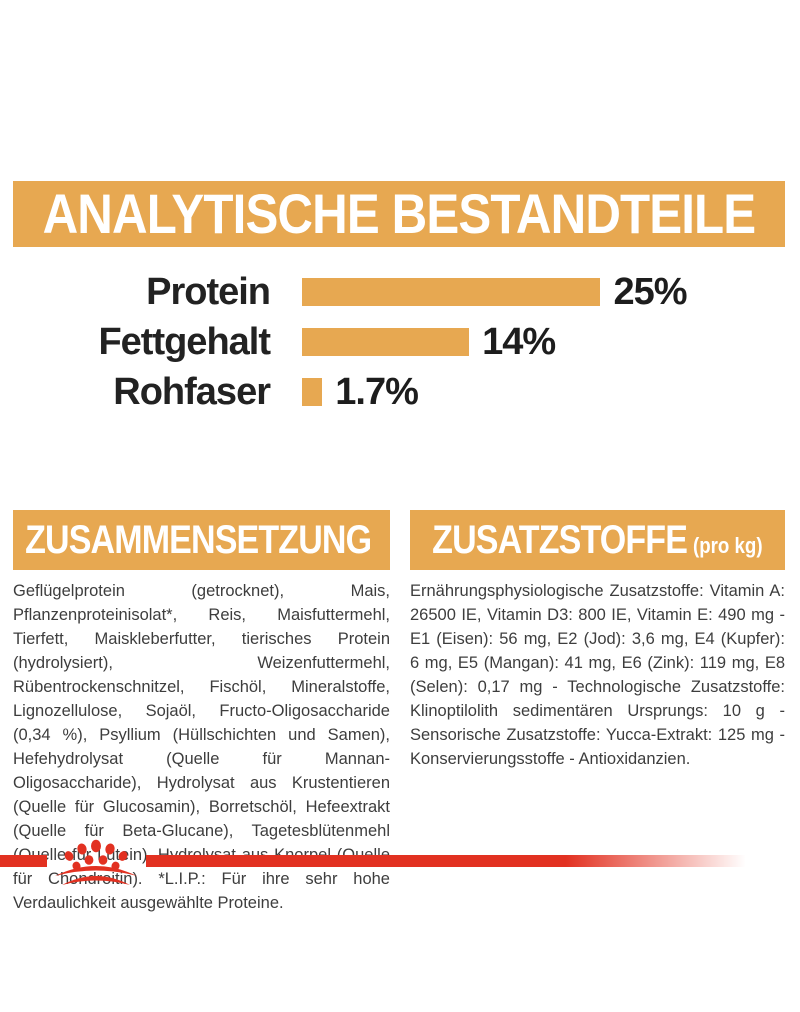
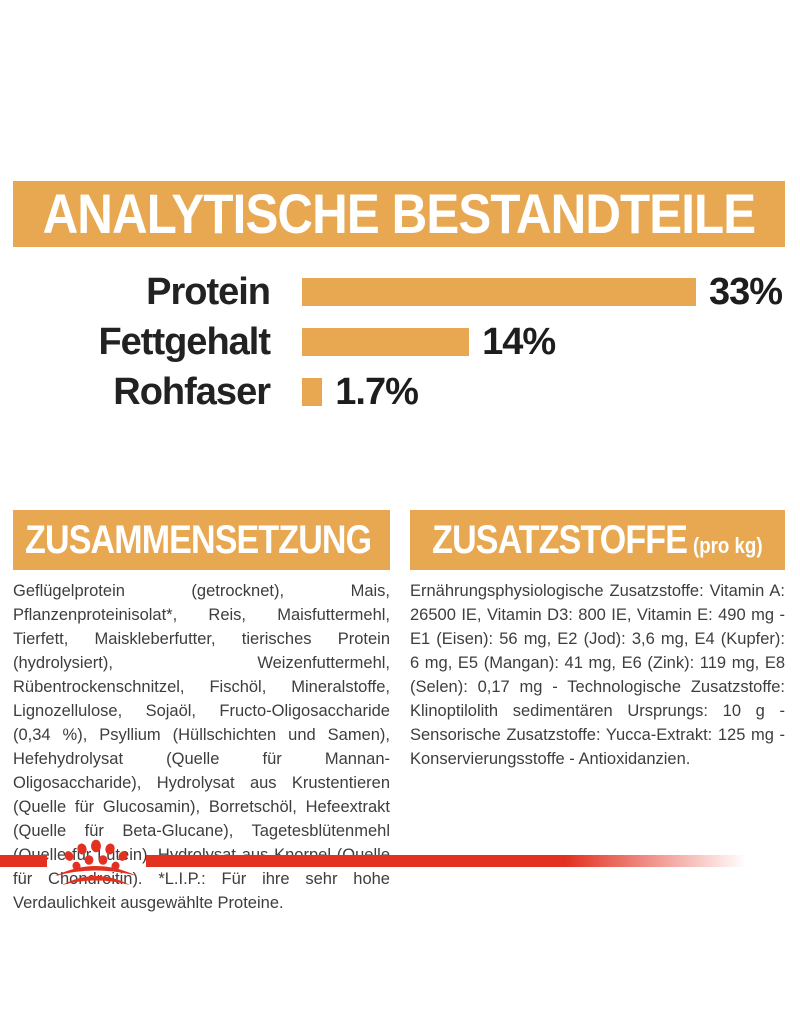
Protein: 25% -> 33%
